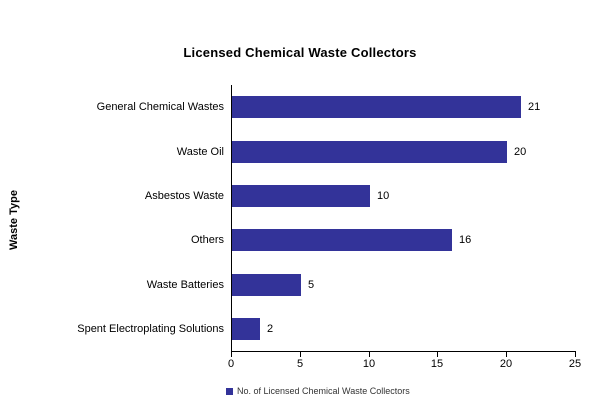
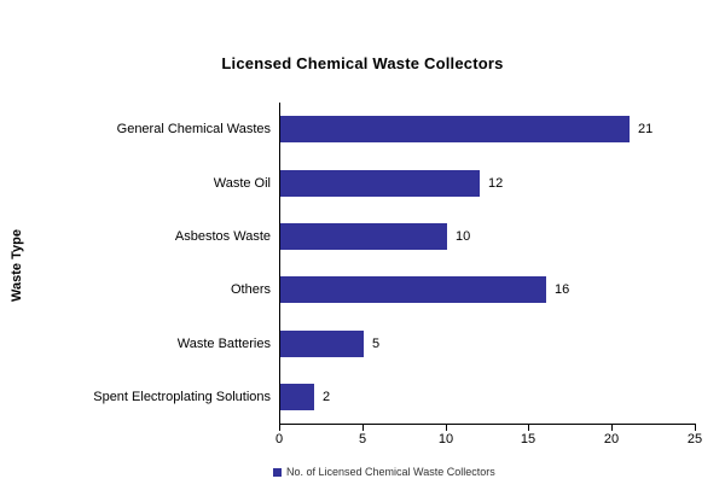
Waste Oil: 20 -> 12
